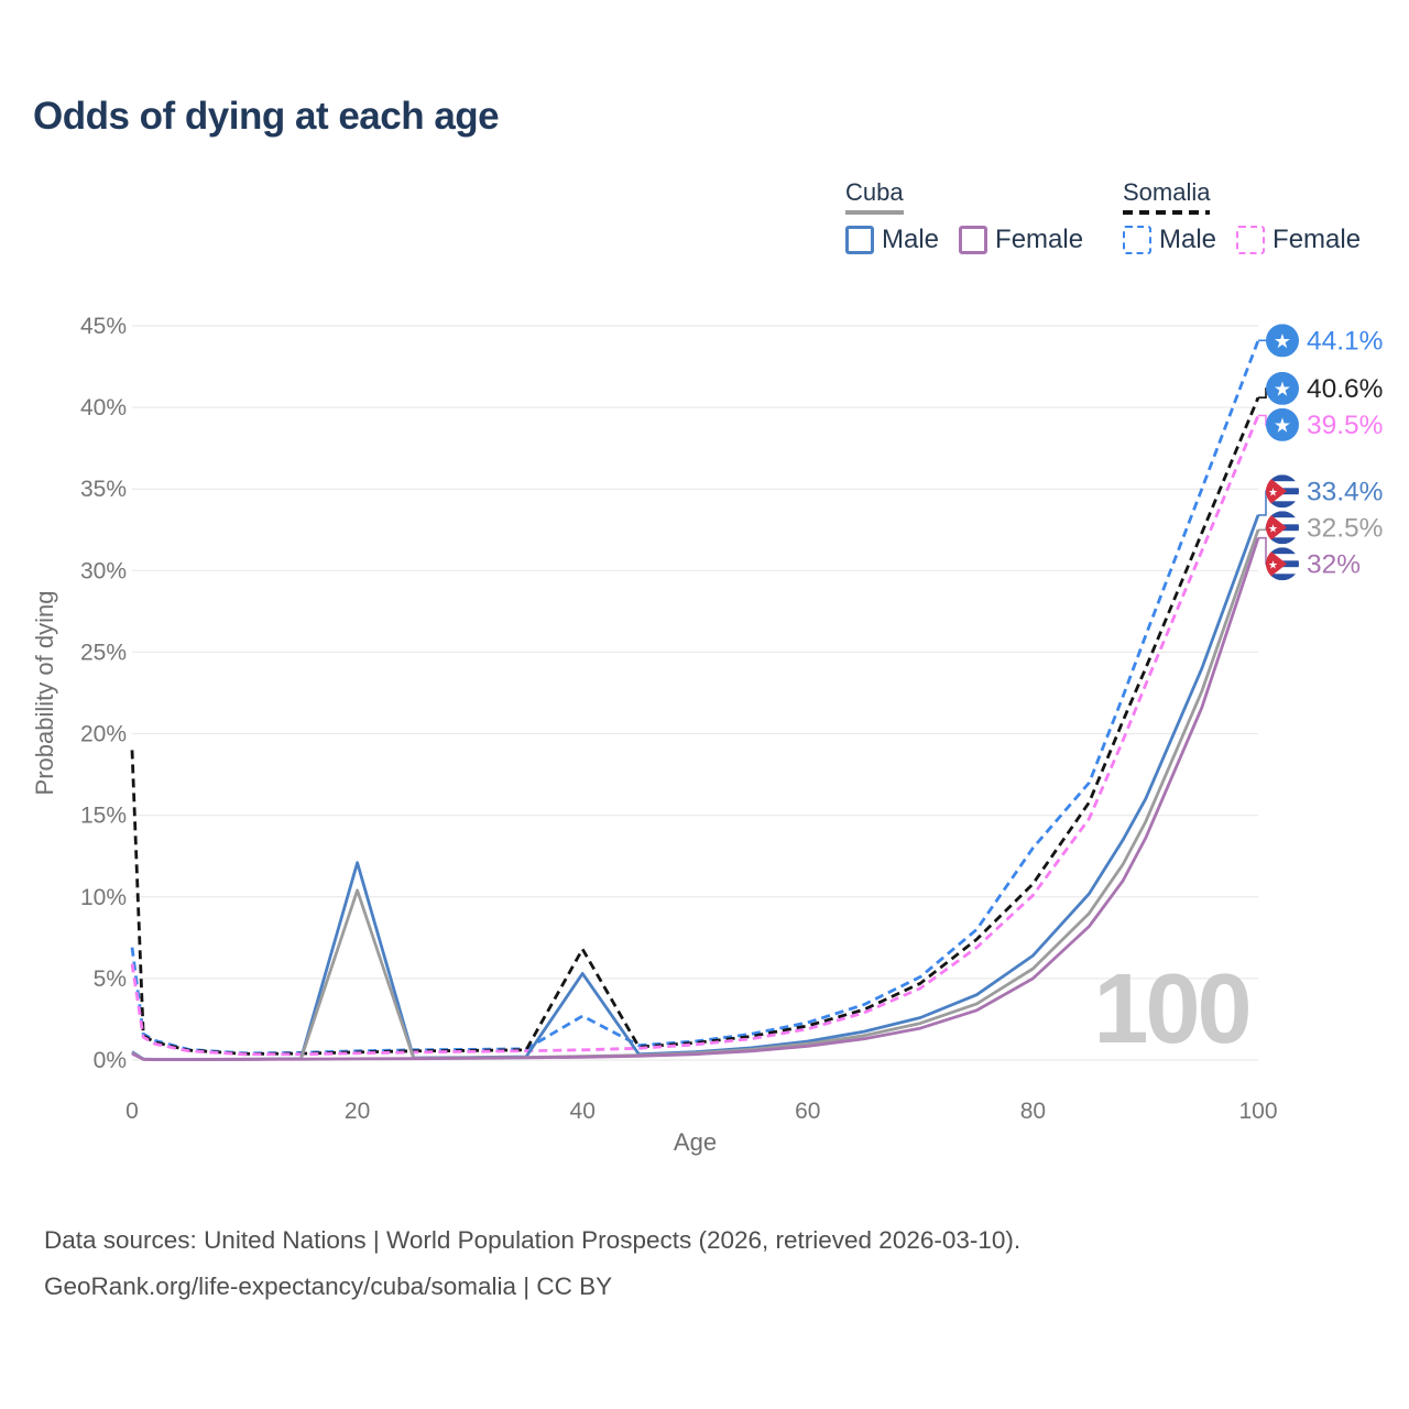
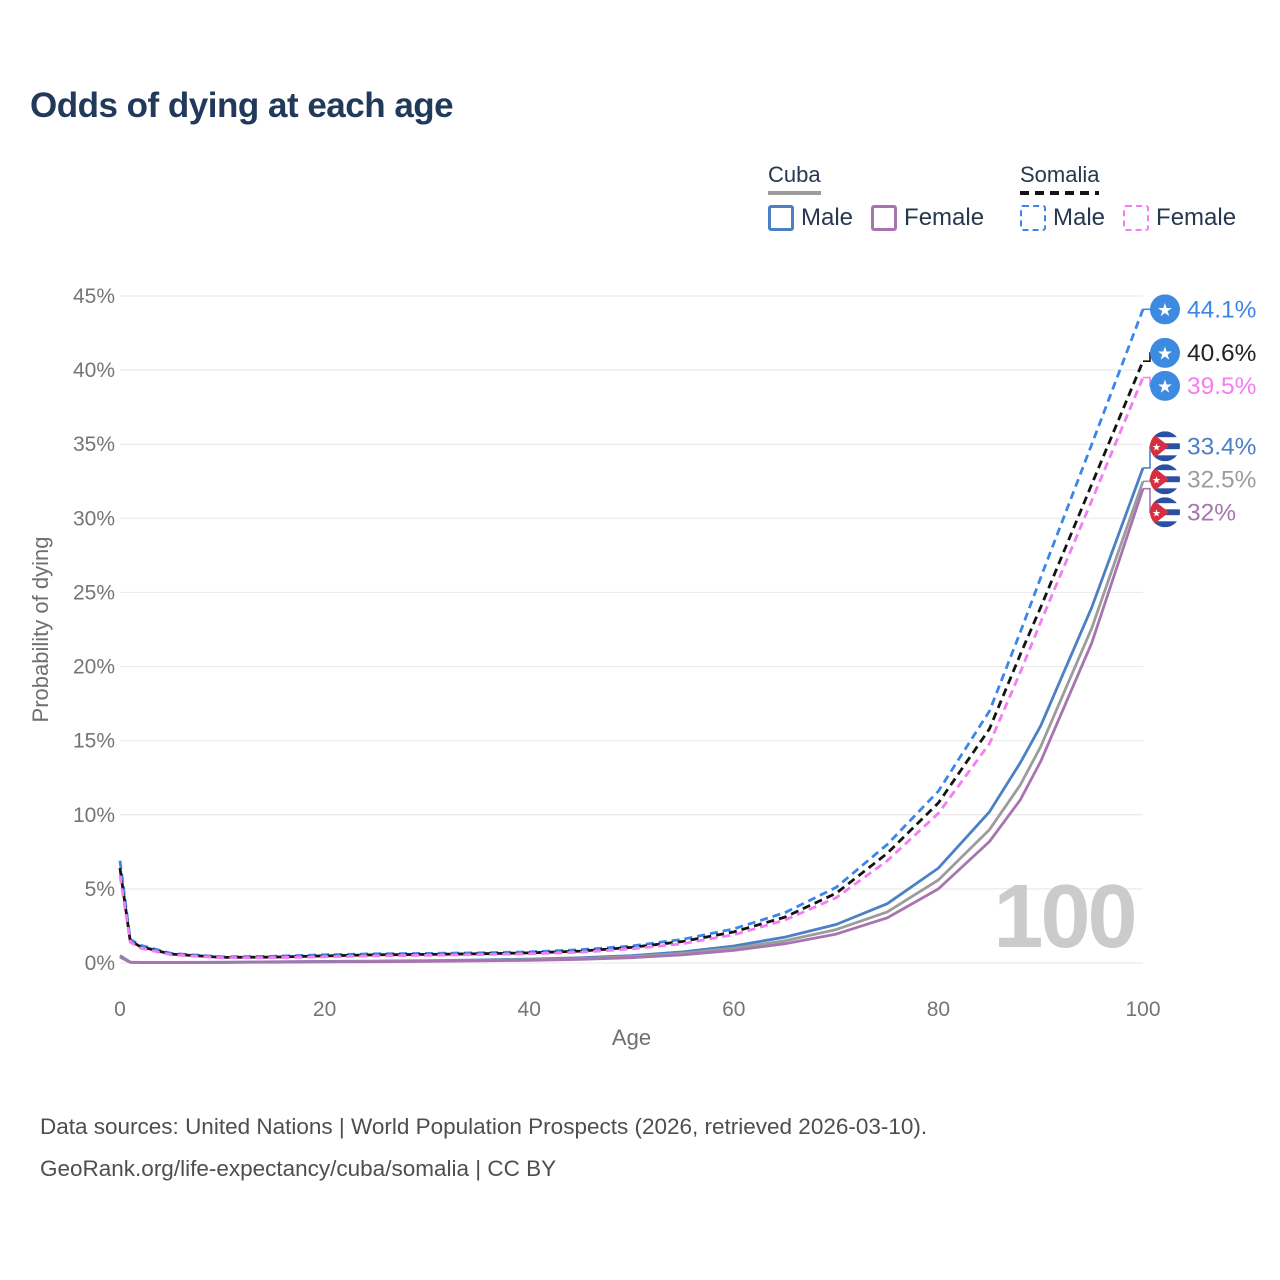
Somalia/0: 19.0% -> 6.4%
Cuba Male/20: 12.1% -> 0.1%
Cuba/20: 10.4% -> 0.1%
Somalia Male/40: 2.7% -> 0.8%
Somalia/40: 6.8% -> 0.7%
Cuba Male/40: 5.3% -> 0.3%
Somalia Male/80: 13.0% -> 11.6%
